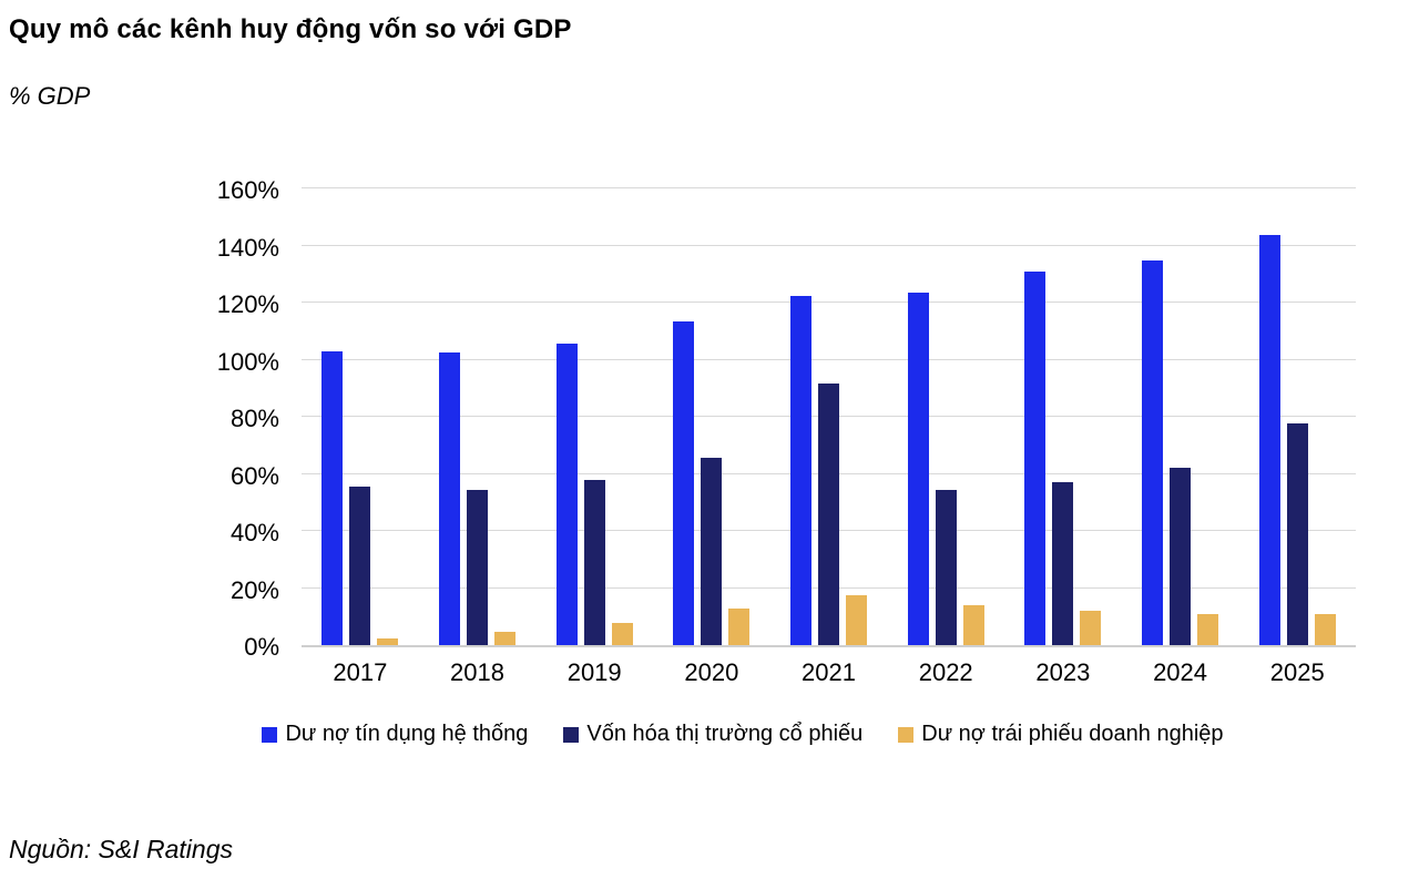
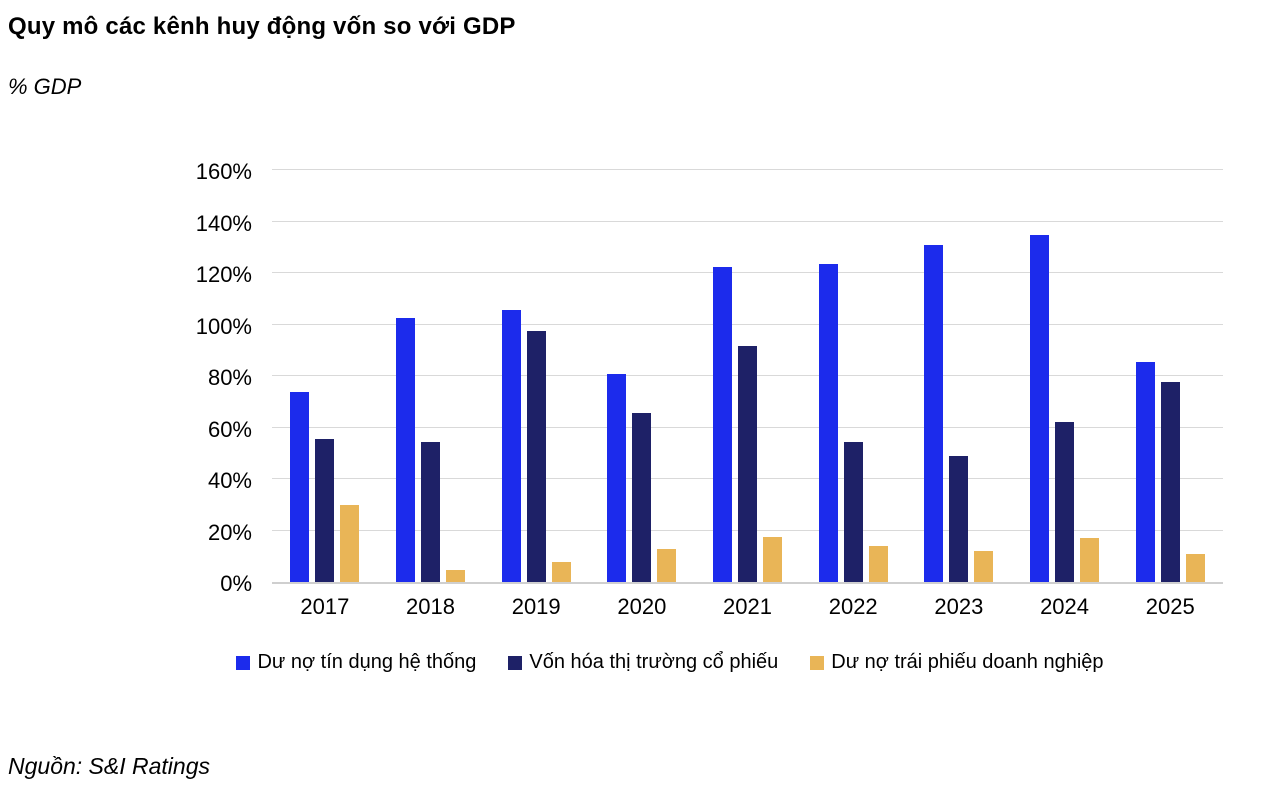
Dư nợ tín dụng hệ thống/2017: 104% -> 74%
Dư nợ trái phiếu doanh nghiệp/2017: 2% -> 30%
Vốn hóa thị trường cổ phiếu/2019: 58% -> 98%
Dư nợ tín dụng hệ thống/2020: 114% -> 81%
Vốn hóa thị trường cổ phiếu/2023: 58% -> 49%
Dư nợ trái phiếu doanh nghiệp/2024: 11% -> 17%
Dư nợ tín dụng hệ thống/2025: 144% -> 86%
